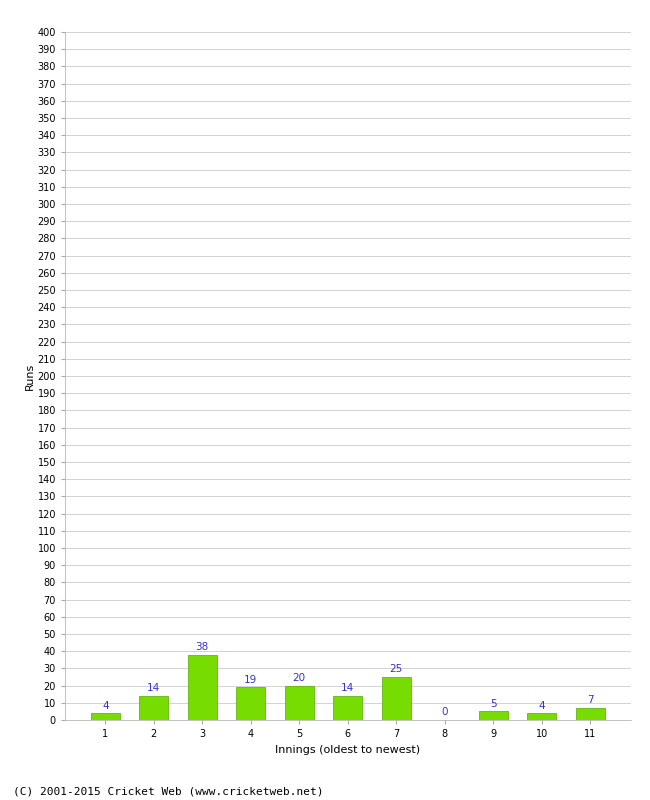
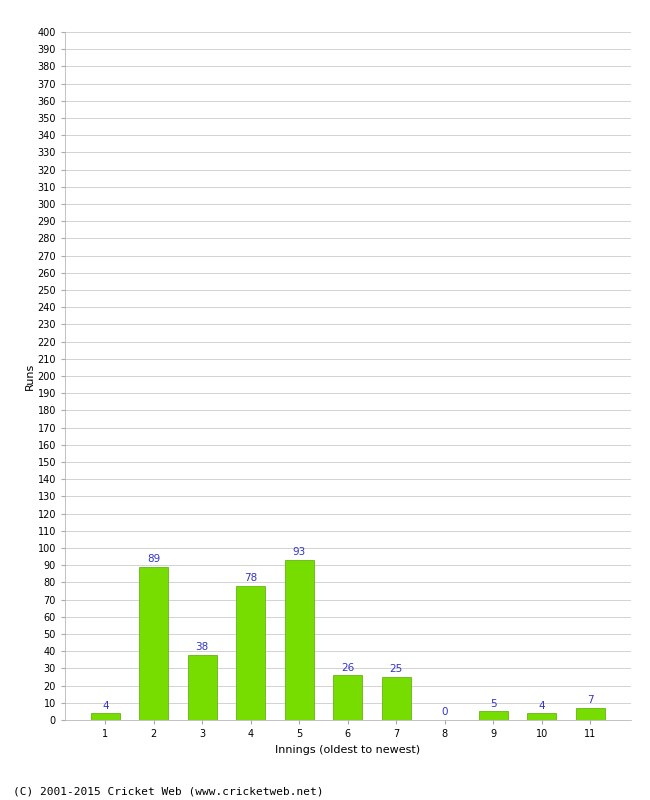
2: 14 -> 89
4: 19 -> 78
5: 20 -> 93
6: 14 -> 26
